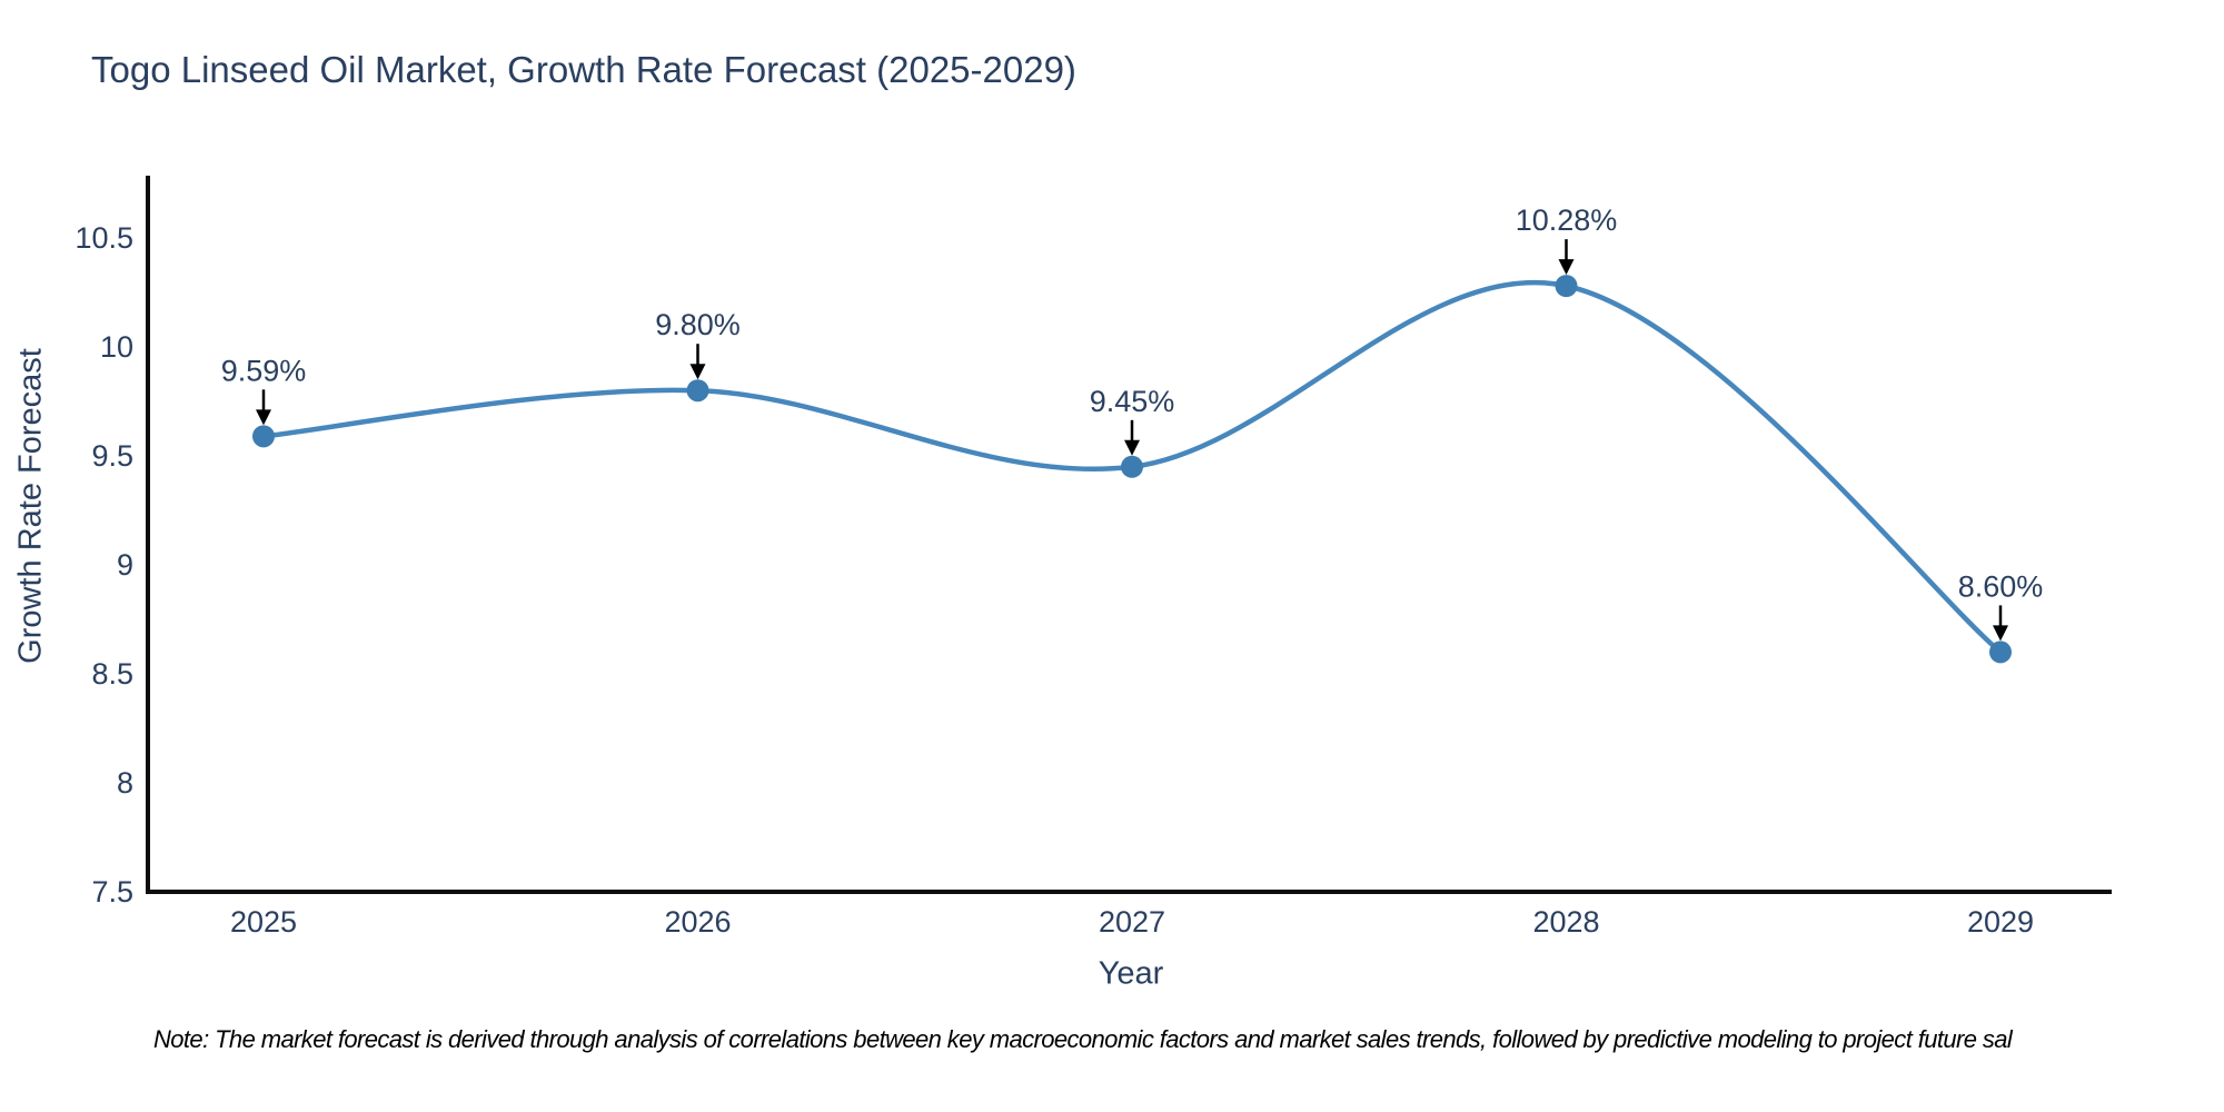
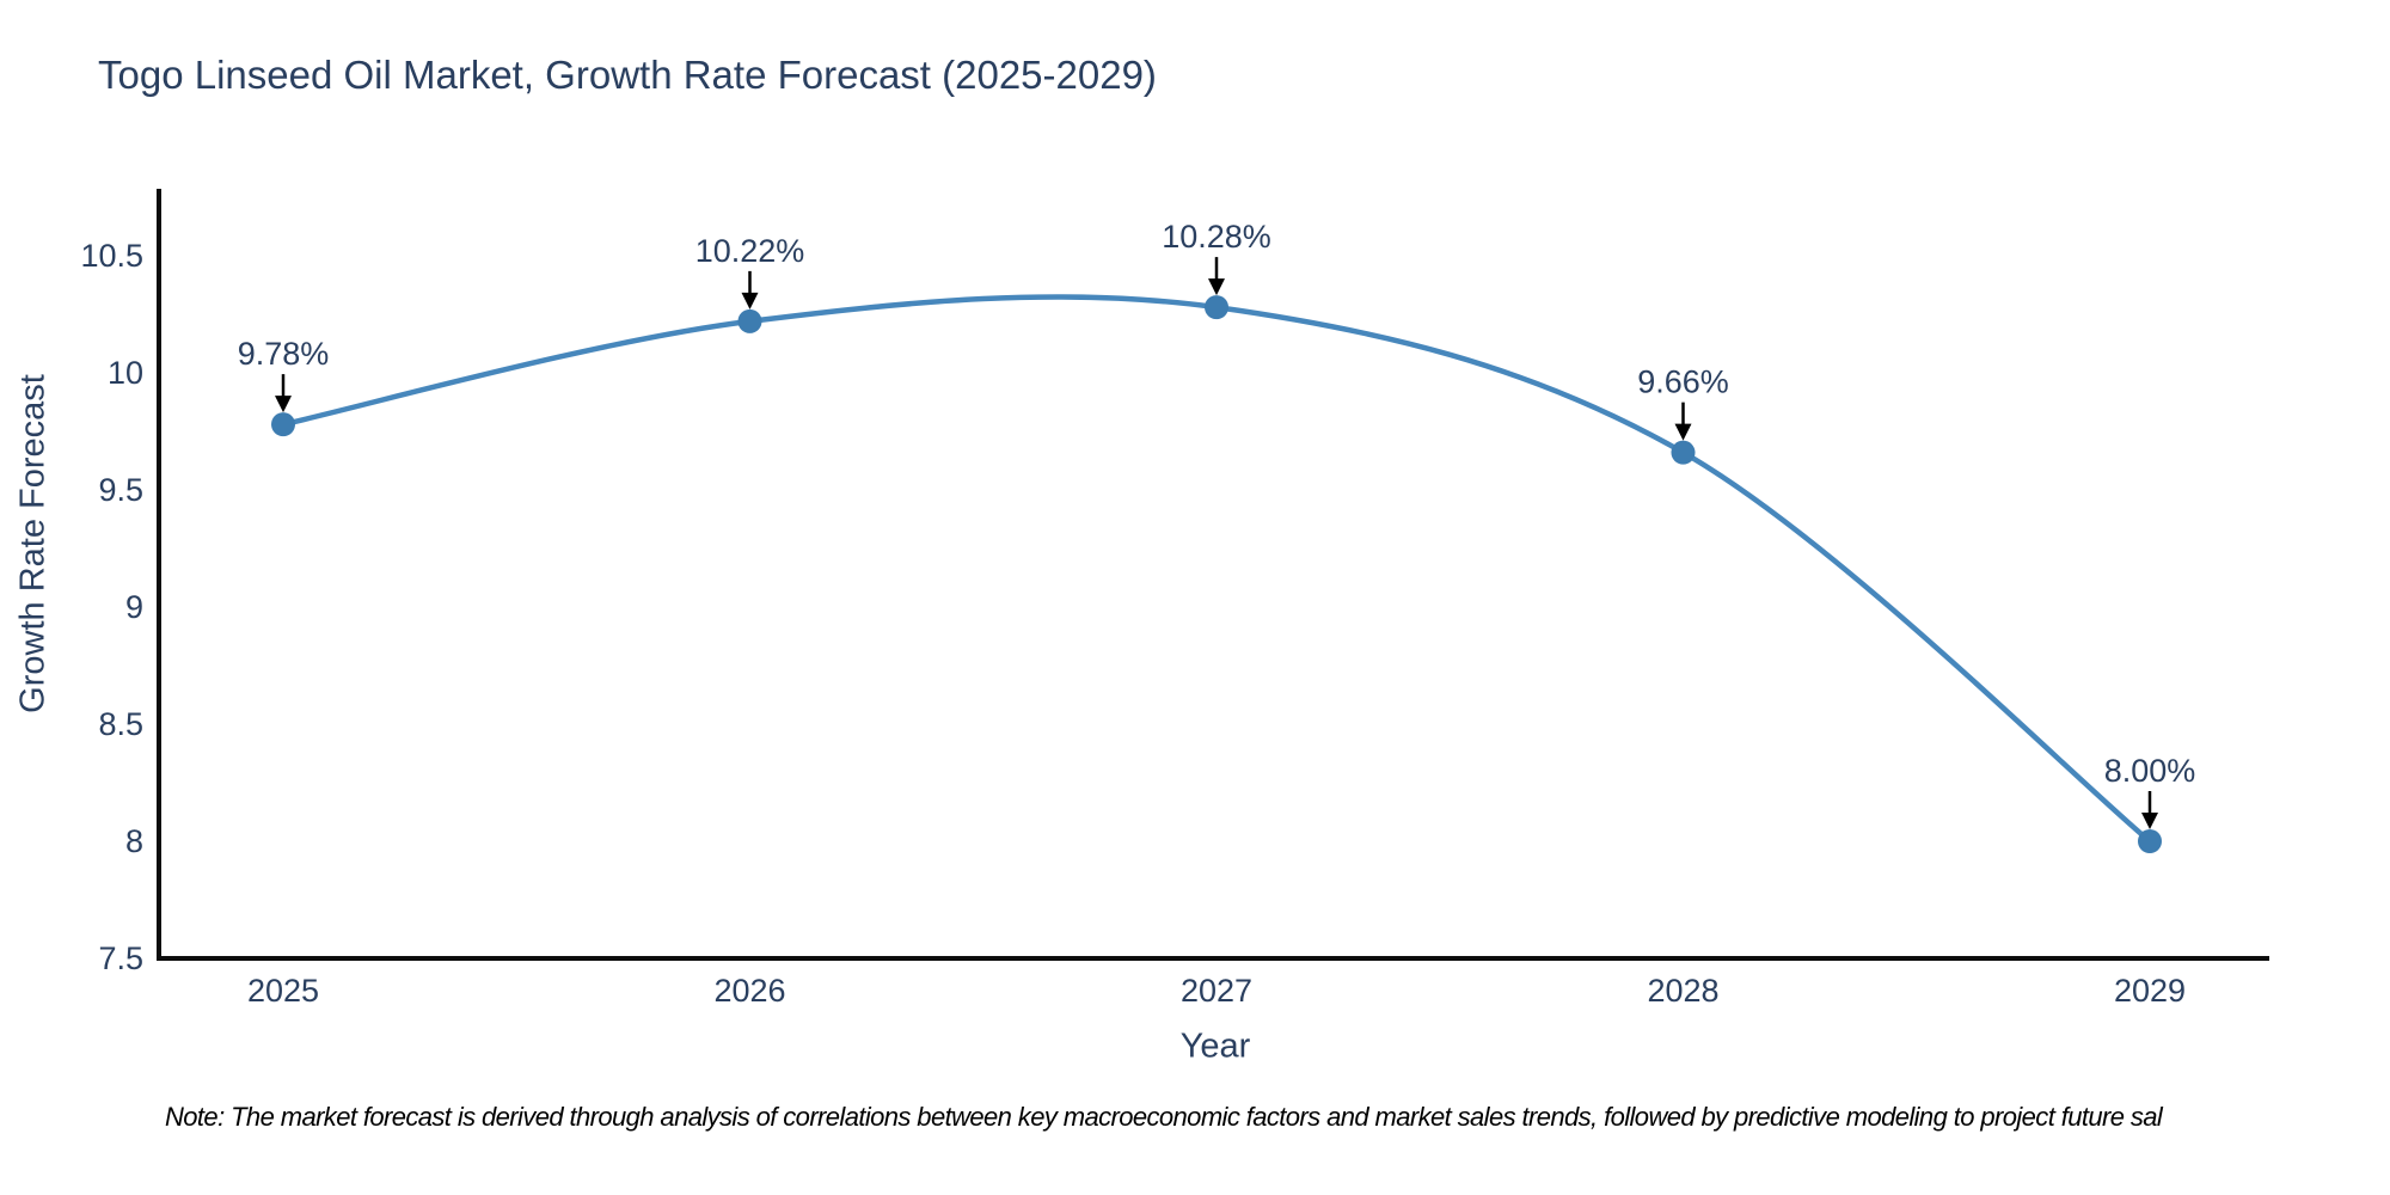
2025: 9.59% -> 9.78%
2026: 9.80% -> 10.22%
2027: 9.45% -> 10.28%
2028: 10.28% -> 9.66%
2029: 8.60% -> 8.00%
